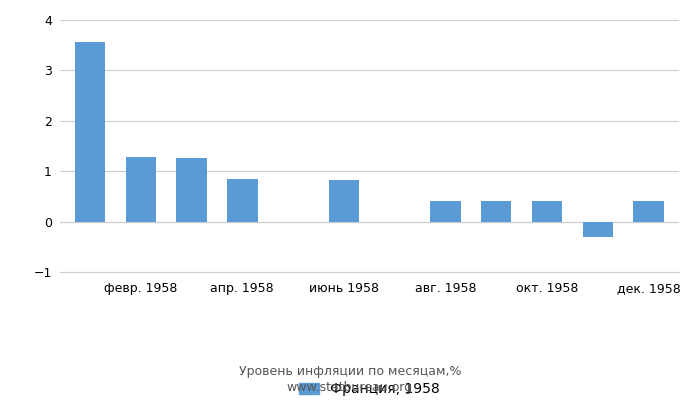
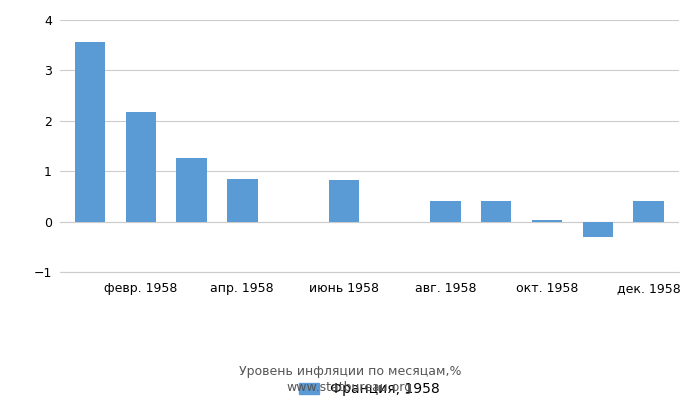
февр. 1958: 1.28 -> 2.18
окт. 1958: 0.41 -> 0.04
